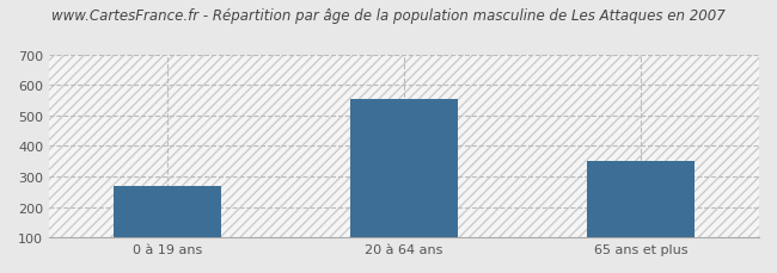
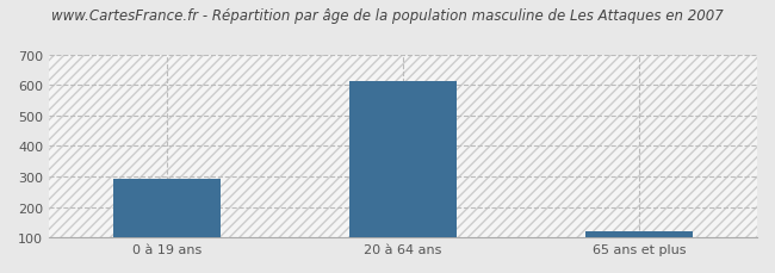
0 à 19 ans: 270 -> 292
20 à 64 ans: 555 -> 611
65 ans et plus: 350 -> 120
